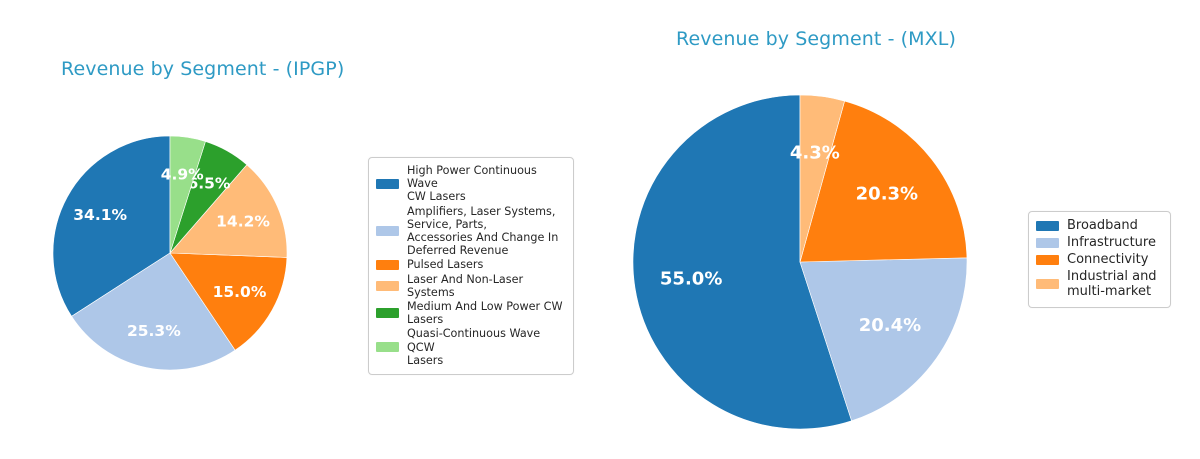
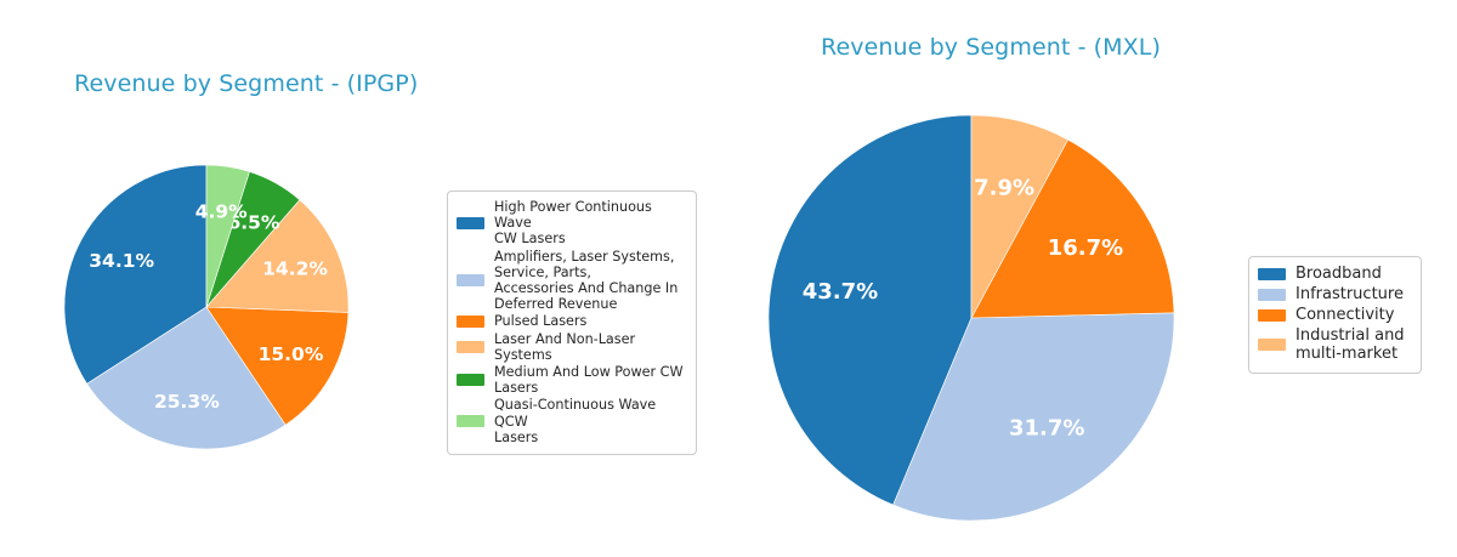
Revenue by Segment - (MXL)/Broadband: 55.0% -> 43.7%
Revenue by Segment - (MXL)/Infrastructure: 20.4% -> 31.7%
Revenue by Segment - (MXL)/Connectivity: 20.3% -> 16.7%
Revenue by Segment - (MXL)/Industrial and multi-market: 4.3% -> 7.9%
